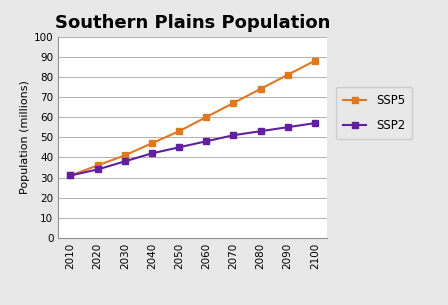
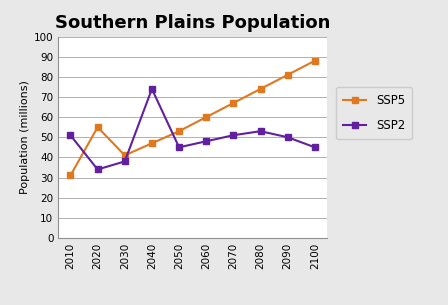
SSP2/2010: 31 -> 51
SSP5/2020: 36 -> 55
SSP2/2040: 42 -> 74
SSP2/2090: 55 -> 50
SSP2/2100: 57 -> 45
